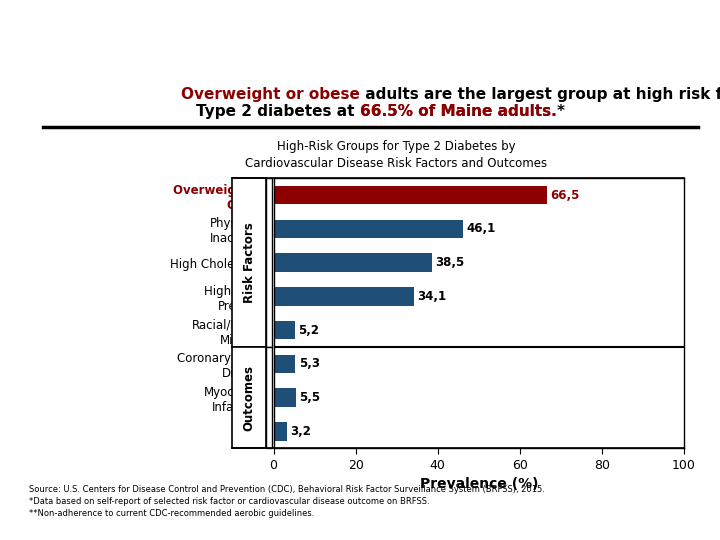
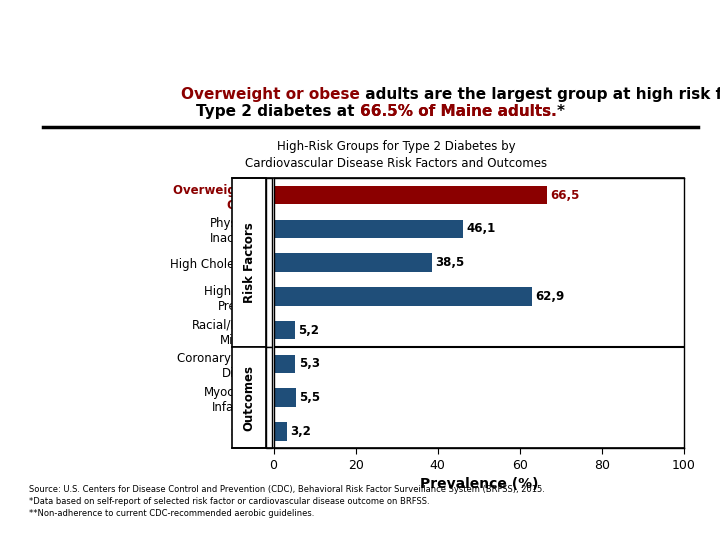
High Blood Pressure: 34,1 -> 62,9
